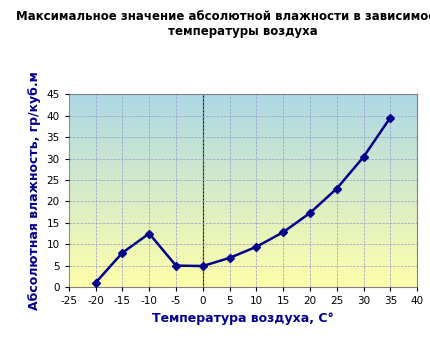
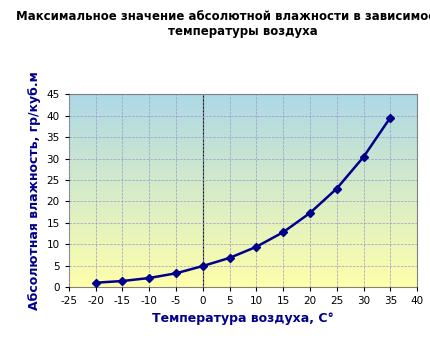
-15: 8.0 -> 1.4
-10: 12.5 -> 2.1
-5: 5.0 -> 3.2
